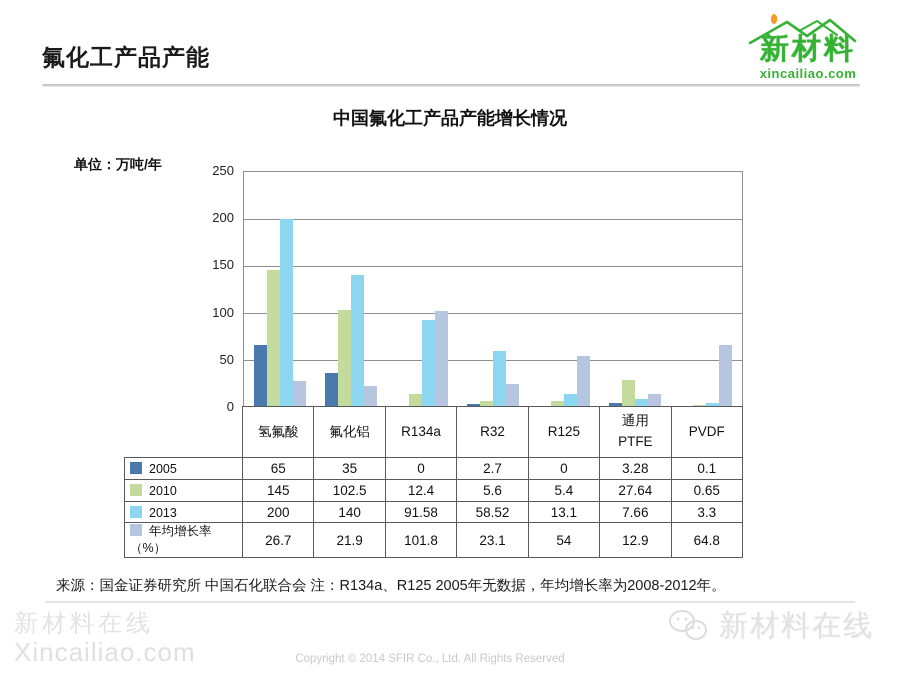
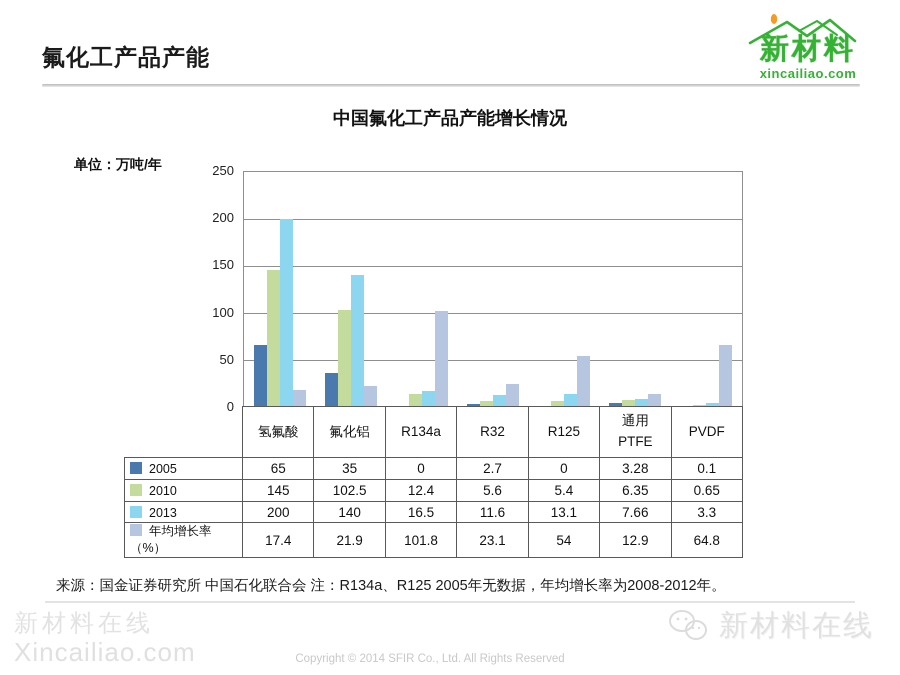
年均增长率（%）/氢氟酸: 26.7 -> 17.4
2013/R134a: 91.58 -> 16.5
2013/R32: 58.52 -> 11.6
2010/通用PTFE: 27.64 -> 6.35
